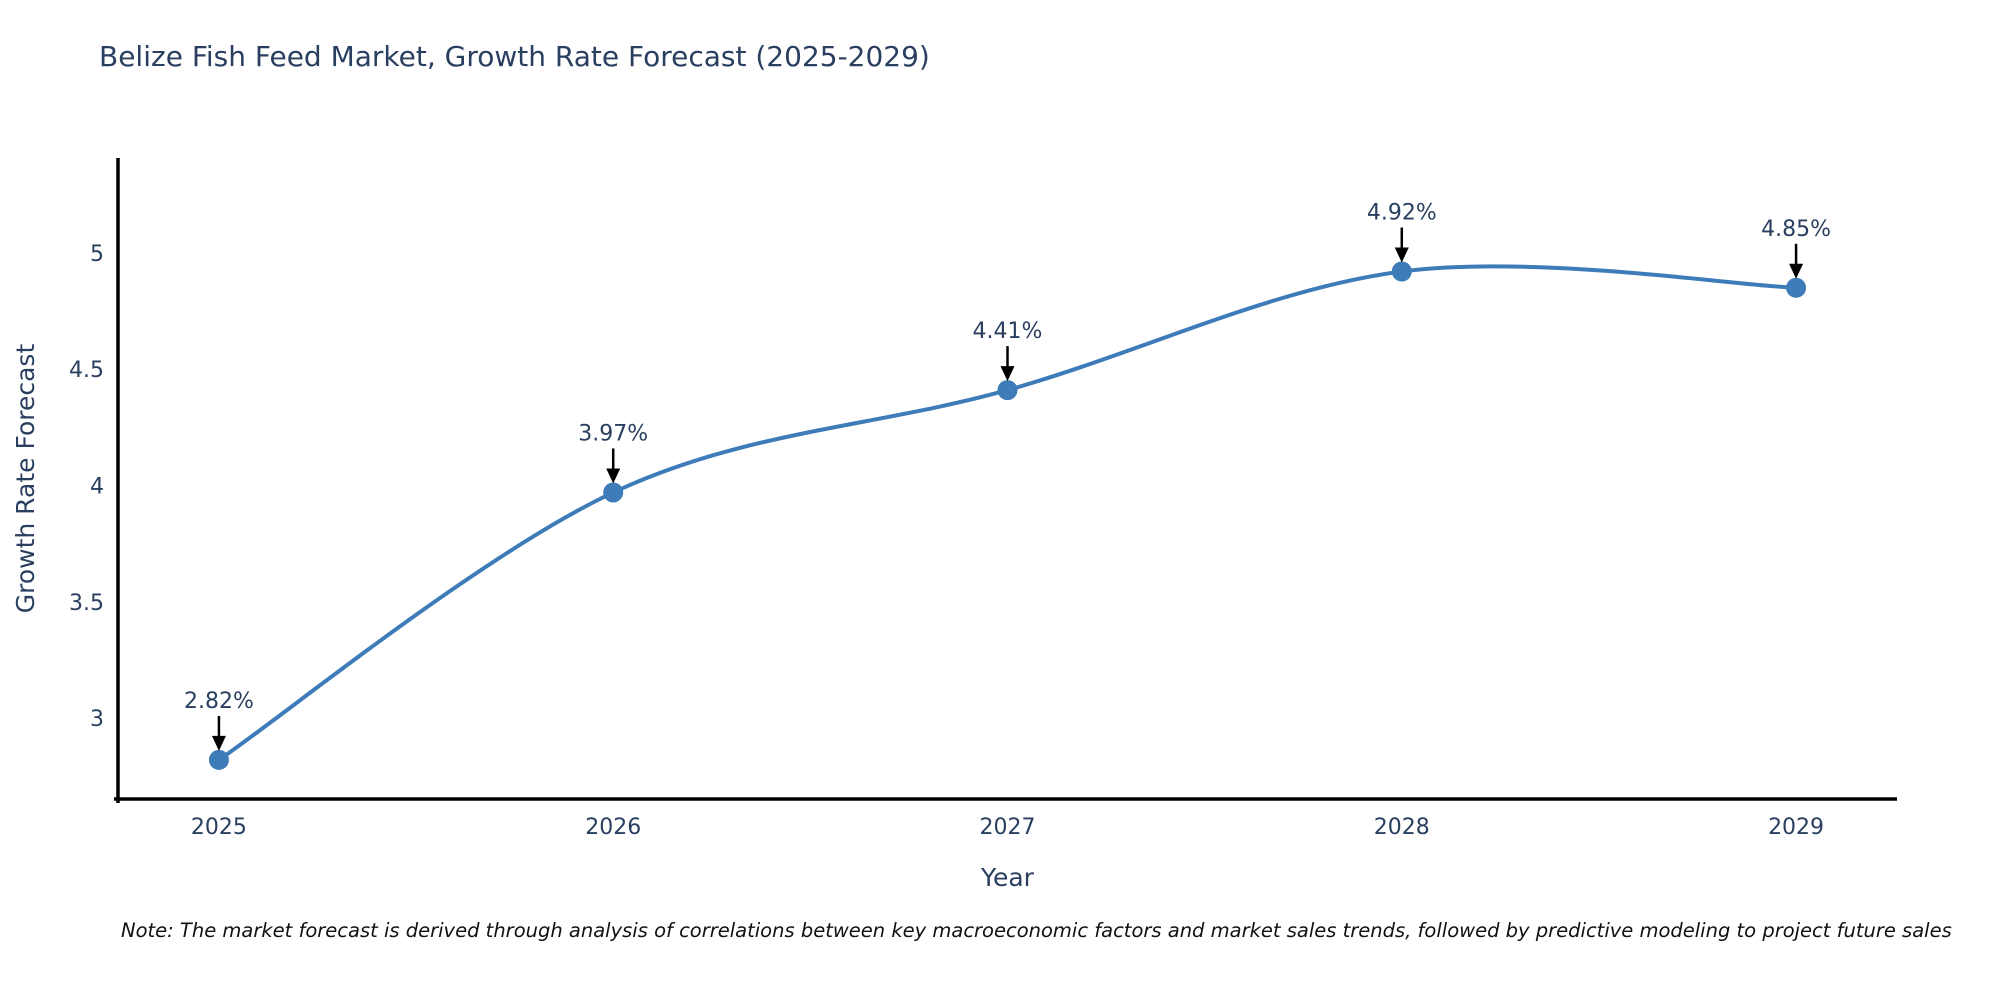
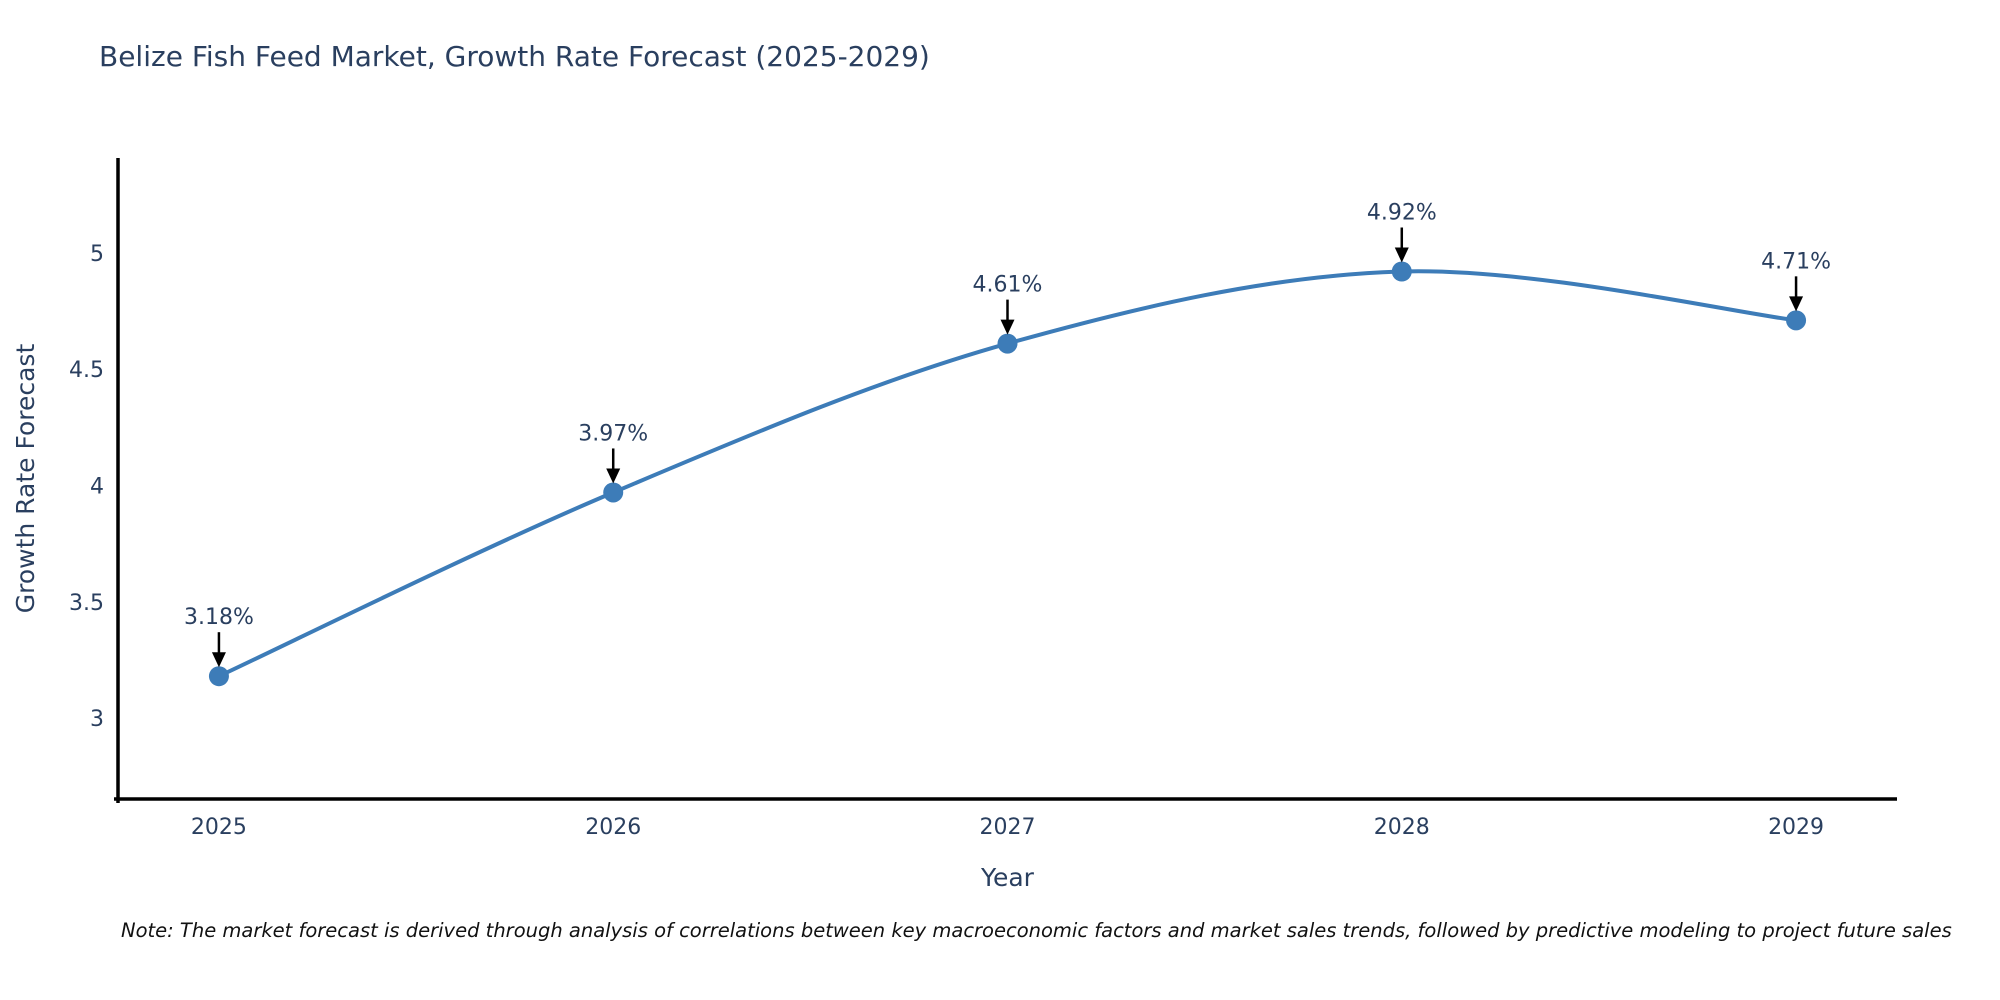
2025: 2.82% -> 3.18%
2027: 4.41% -> 4.61%
2029: 4.85% -> 4.71%
